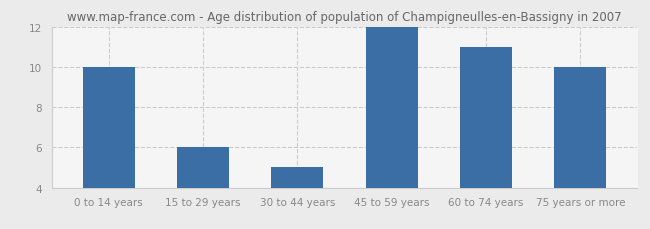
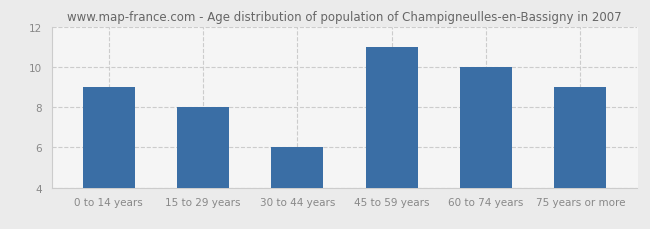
0 to 14 years: 10 -> 9
15 to 29 years: 6 -> 8
30 to 44 years: 5 -> 6
45 to 59 years: 12 -> 11
60 to 74 years: 11 -> 10
75 years or more: 10 -> 9
